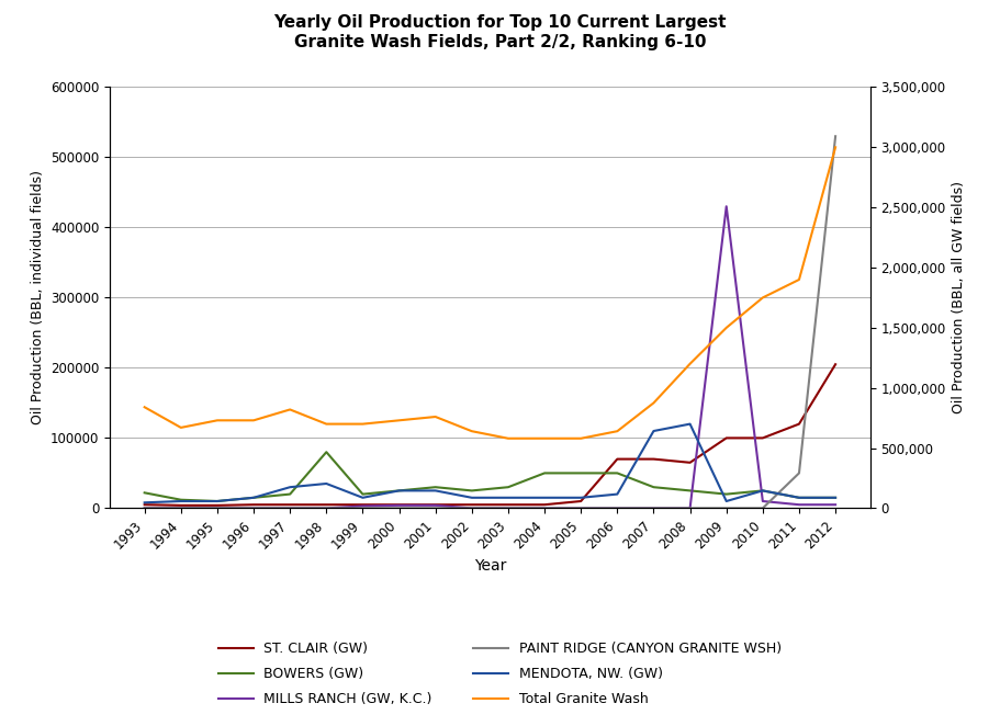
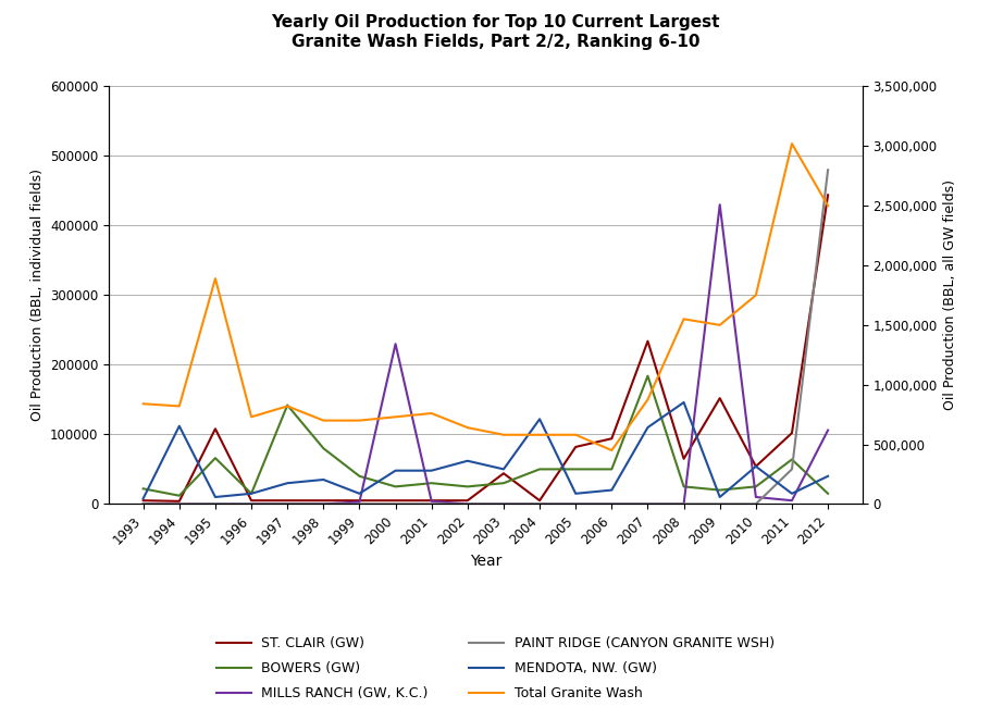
MENDOTA, NW. (GW)/1994: 10000 -> 112000
Total Granite Wash/1994: 670,000 -> 820,000
ST. CLAIR (GW)/1995: 4000 -> 108000
BOWERS (GW)/1995: 10000 -> 66000
Total Granite Wash/1995: 730,000 -> 1,890,000
BOWERS (GW)/1997: 20000 -> 142000
BOWERS (GW)/1999: 20000 -> 40000
MILLS RANCH (GW, K.C.)/2000: 4000 -> 230000
MENDOTA, NW. (GW)/2000: 25000 -> 48000
MENDOTA, NW. (GW)/2001: 25000 -> 48000
MENDOTA, NW. (GW)/2002: 15000 -> 62000
ST. CLAIR (GW)/2003: 5000 -> 44000
MENDOTA, NW. (GW)/2003: 15000 -> 50000
MENDOTA, NW. (GW)/2004: 15000 -> 122000
ST. CLAIR (GW)/2005: 10000 -> 82000
ST. CLAIR (GW)/2006: 70000 -> 94000
Total Granite Wash/2006: 640,000 -> 450,000
ST. CLAIR (GW)/2007: 70000 -> 234000
BOWERS (GW)/2007: 30000 -> 184000
MENDOTA, NW. (GW)/2008: 120000 -> 146000
Total Granite Wash/2008: 1,200,000 -> 1,550,000
ST. CLAIR (GW)/2009: 100000 -> 152000
ST. CLAIR (GW)/2010: 100000 -> 54000
MENDOTA, NW. (GW)/2010: 25000 -> 54000
ST. CLAIR (GW)/2011: 120000 -> 102000
BOWERS (GW)/2011: 15000 -> 64000
Total Granite Wash/2011: 1,900,000 -> 3,020,000
ST. CLAIR (GW)/2012: 205000 -> 444000
MILLS RANCH (GW, K.C.)/2012: 5000 -> 106000
PAINT RIDGE (CANYON GRANITE WSH)/2012: 530000 -> 480000
MENDOTA, NW. (GW)/2012: 15000 -> 40000
Total Granite Wash/2012: 3,000,000 -> 2,500,000
